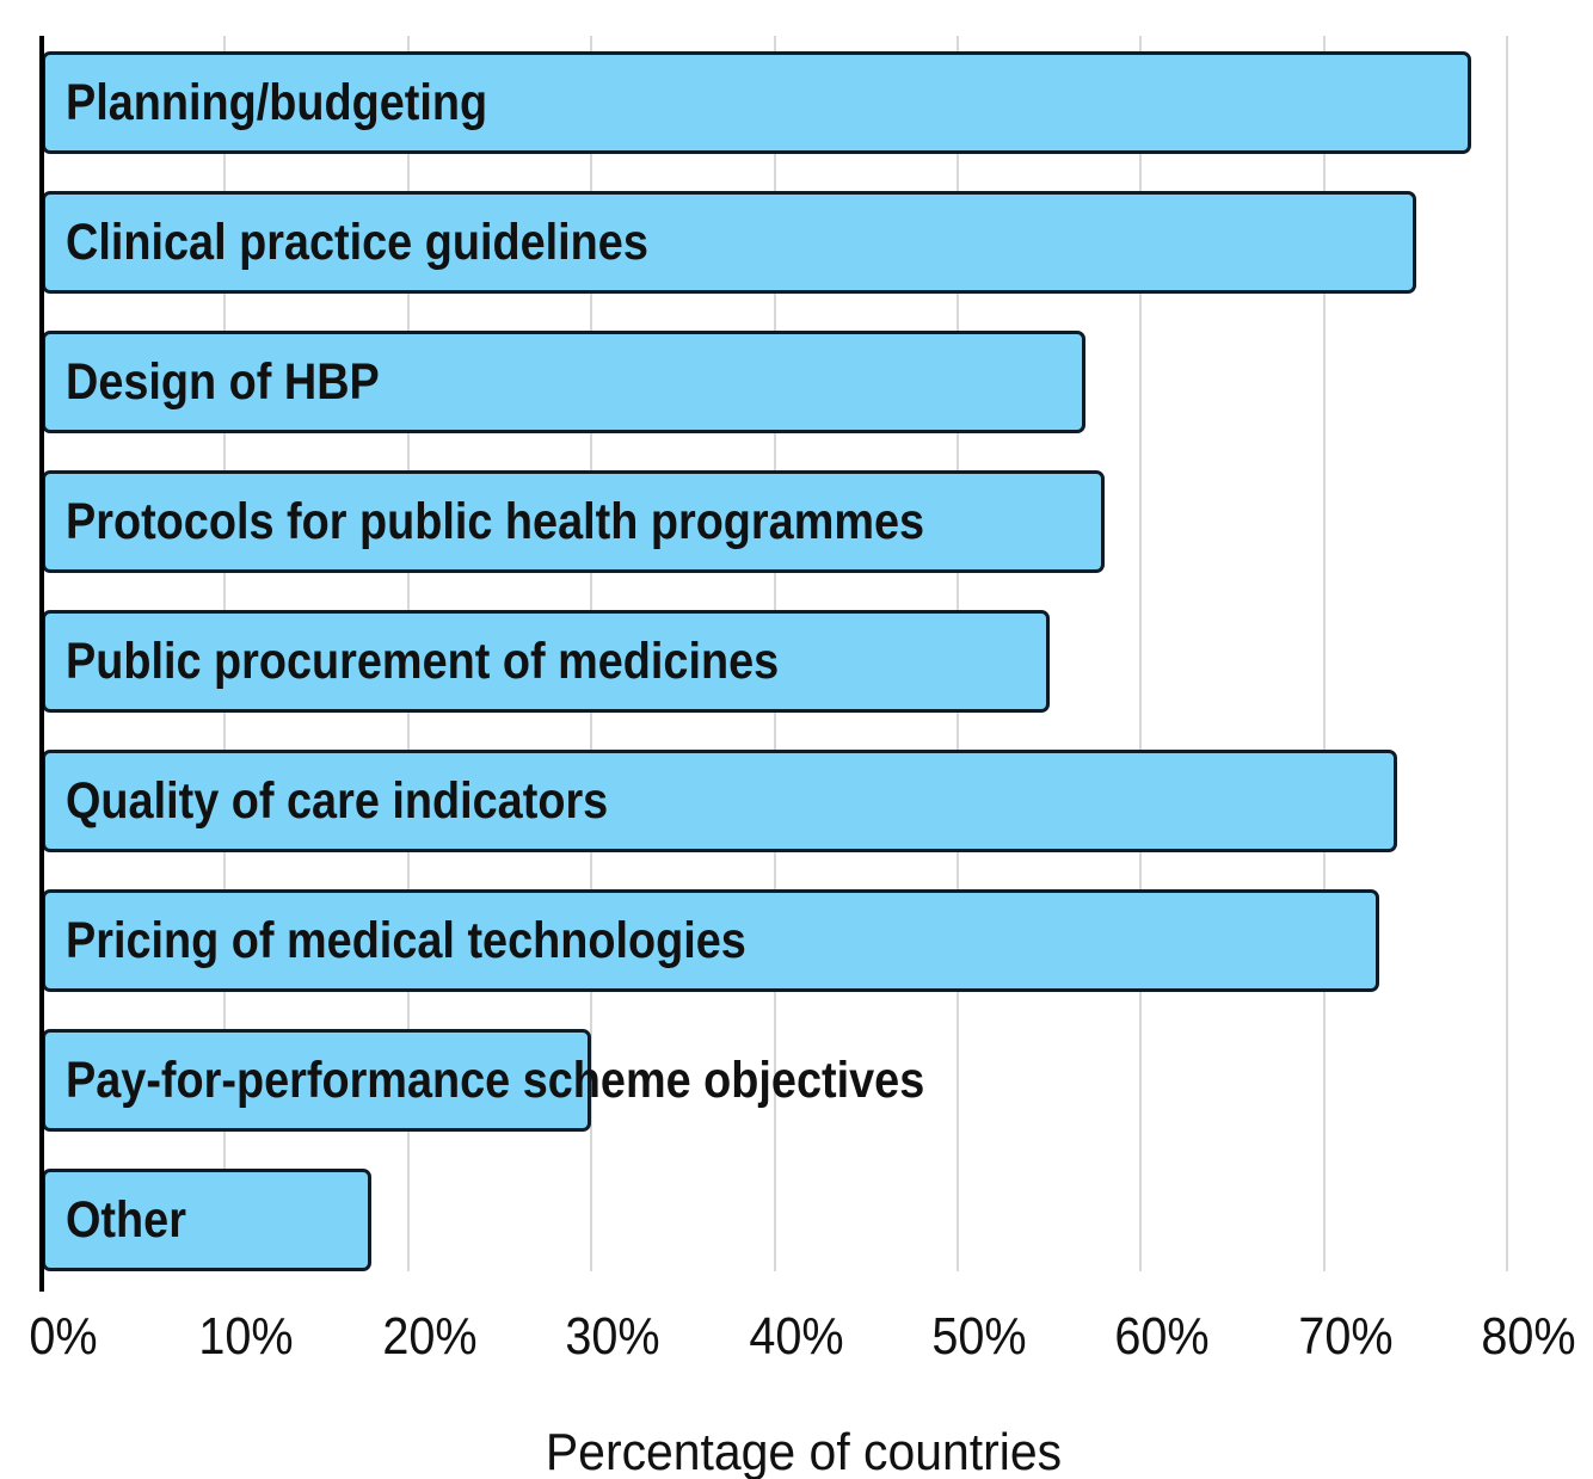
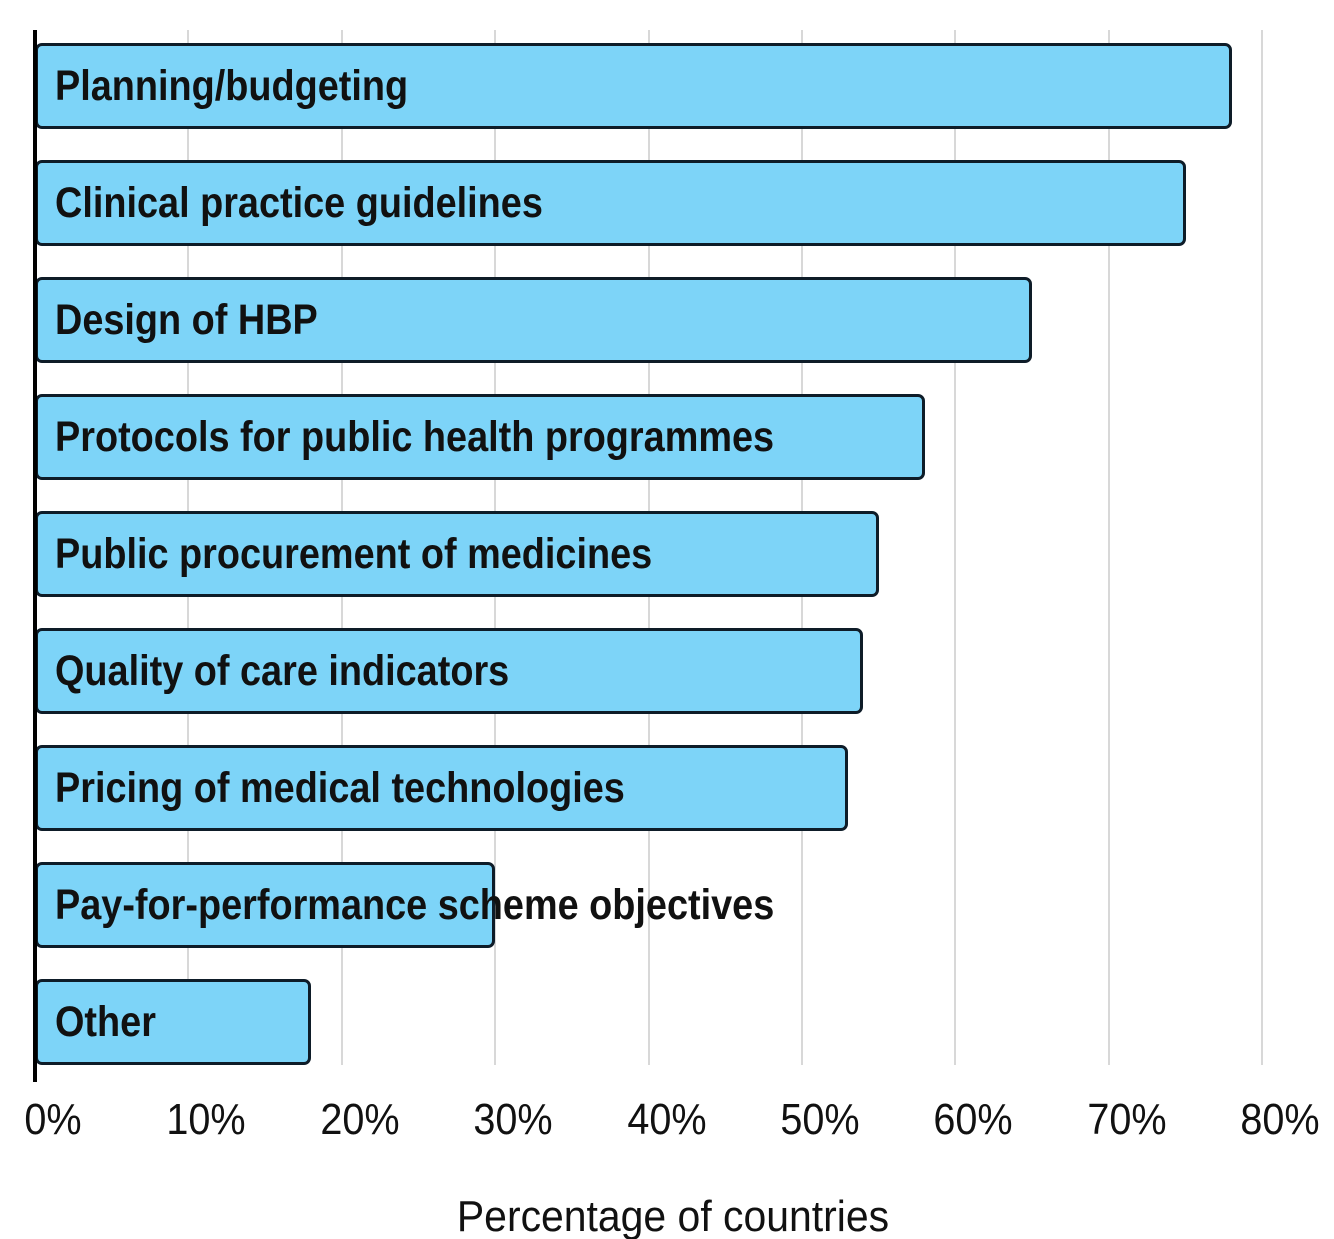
Design of HBP: 57% -> 65%
Quality of care indicators: 74% -> 54%
Pricing of medical technologies: 73% -> 53%
